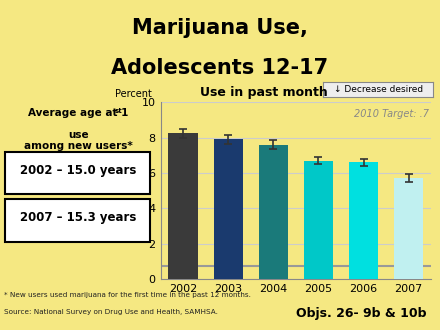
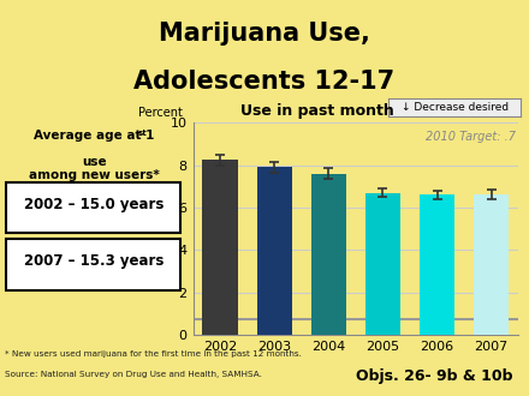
2007: 5.7 -> 6.6
